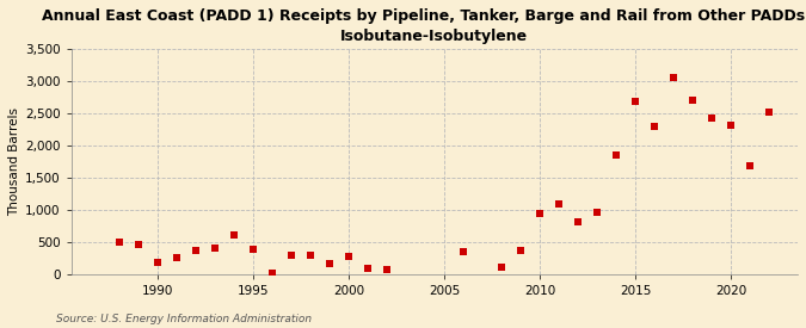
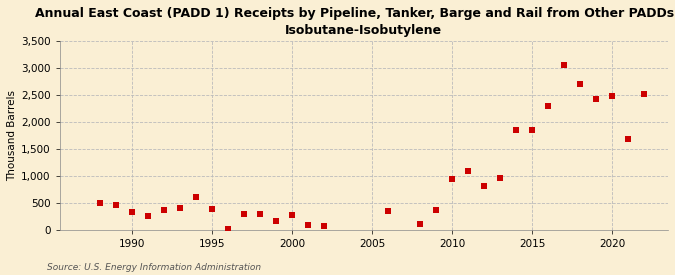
1990: 180 -> 330
2015: 2,680 -> 1,840
2020: 2,320 -> 2,470
